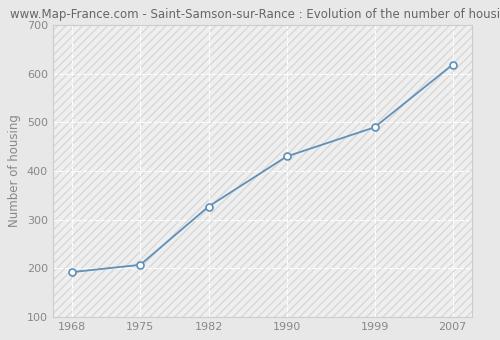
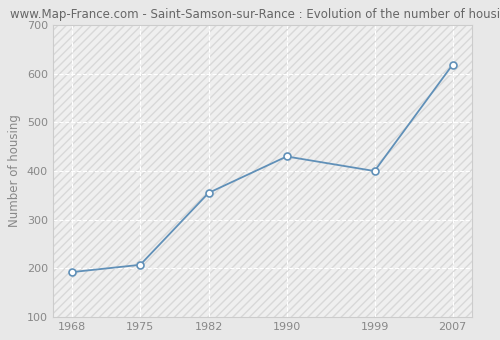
1982: 327 -> 355
1999: 490 -> 400
